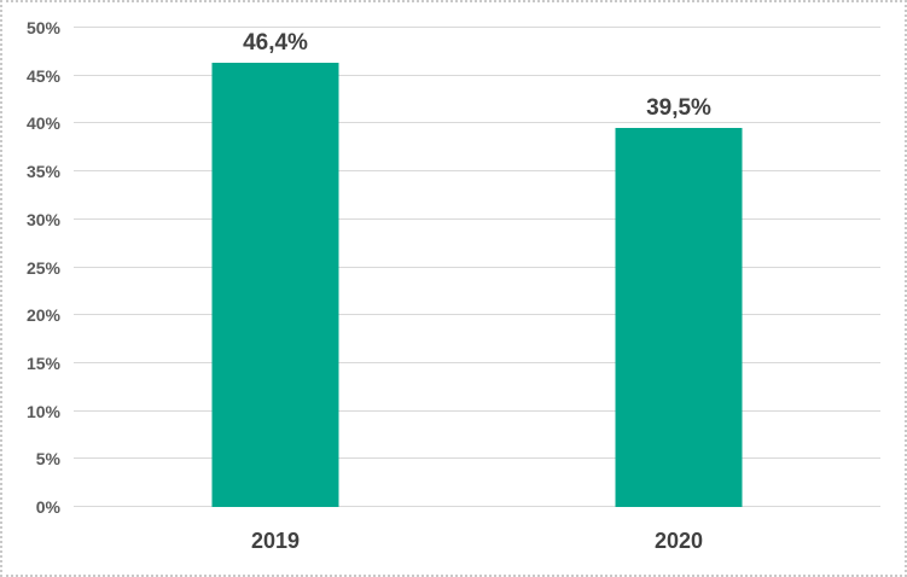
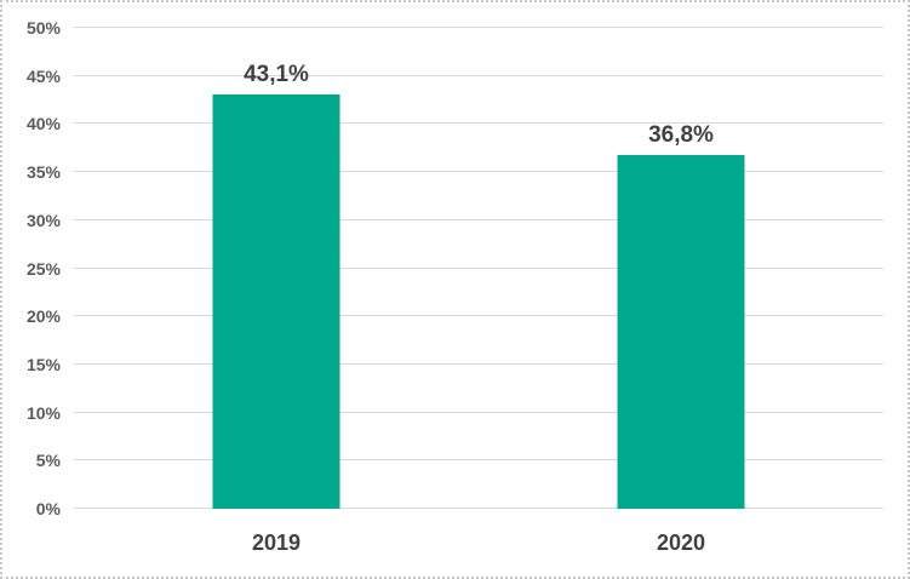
2019: 46,4% -> 43,1%
2020: 39,5% -> 36,8%
